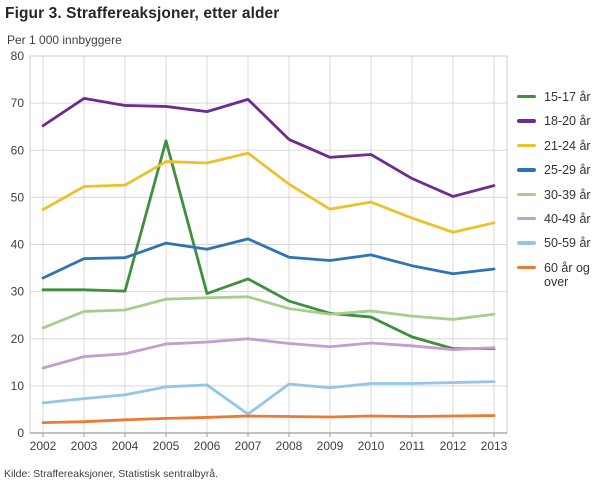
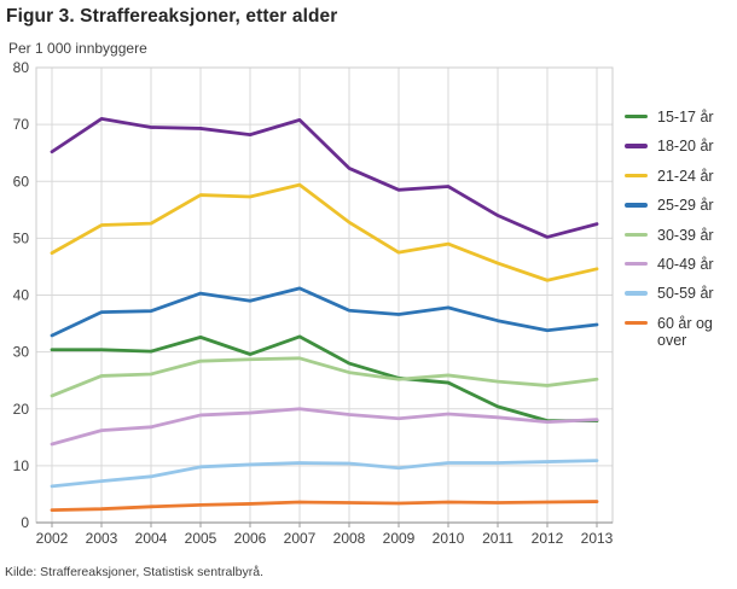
15-17 år/2005: 62 -> 33
50-59 år/2007: 4 -> 10
